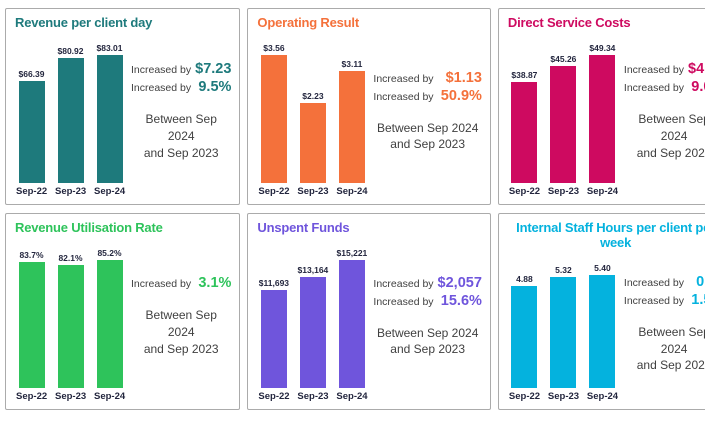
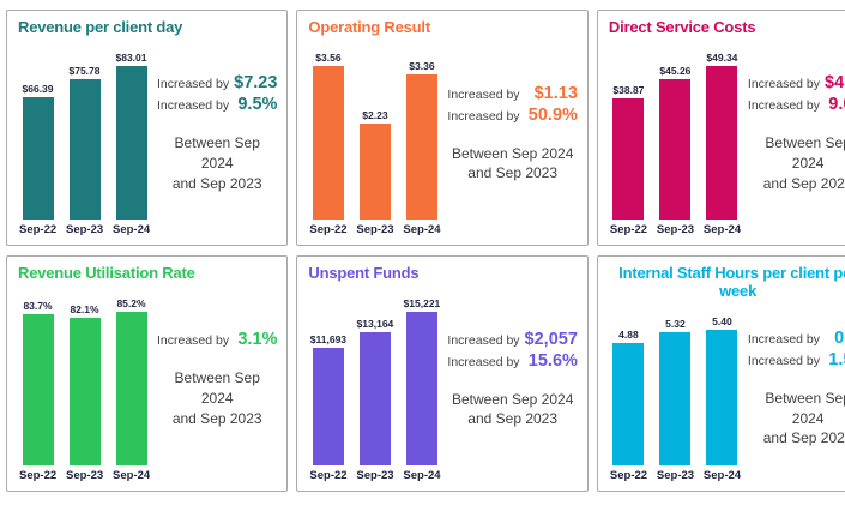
Revenue per client day/Sep-23: $80.92 -> $75.78
Operating Result/Sep-24: $3.11 -> $3.36
